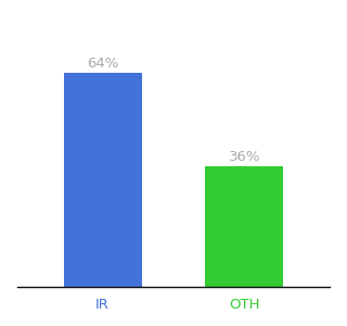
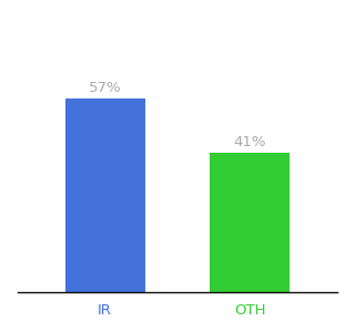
IR: 64% -> 57%
OTH: 36% -> 41%
